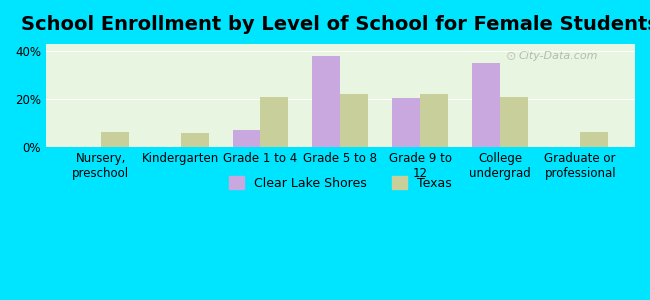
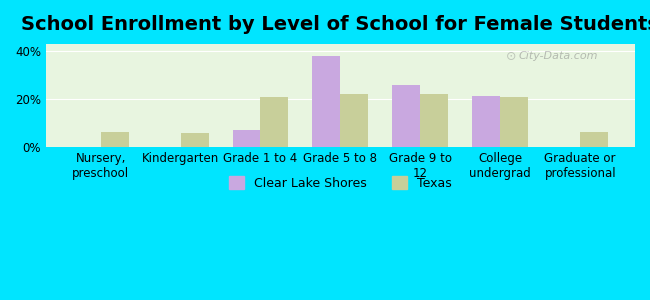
Clear Lake Shores/Grade 9 to 12: 20.5% -> 26.0%
Clear Lake Shores/College undergrad: 35.0% -> 21.5%
